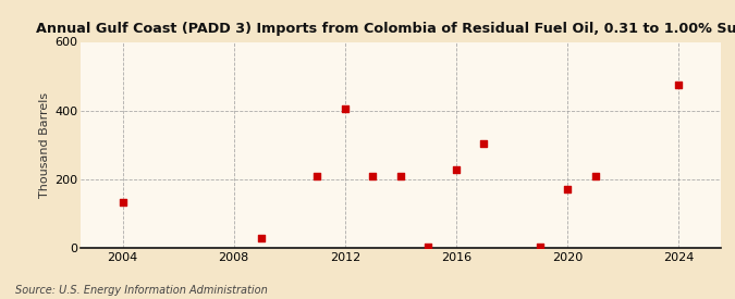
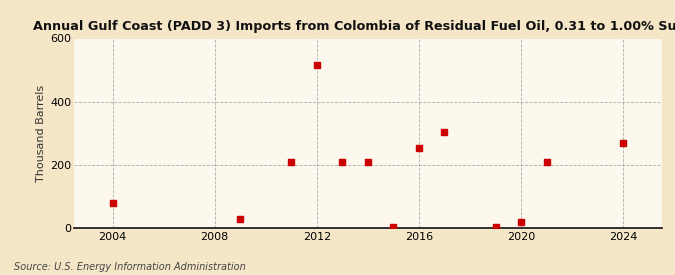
2004: 135 -> 80
2012: 405 -> 515
2016: 230 -> 255
2020: 170 -> 20
2024: 475 -> 270
